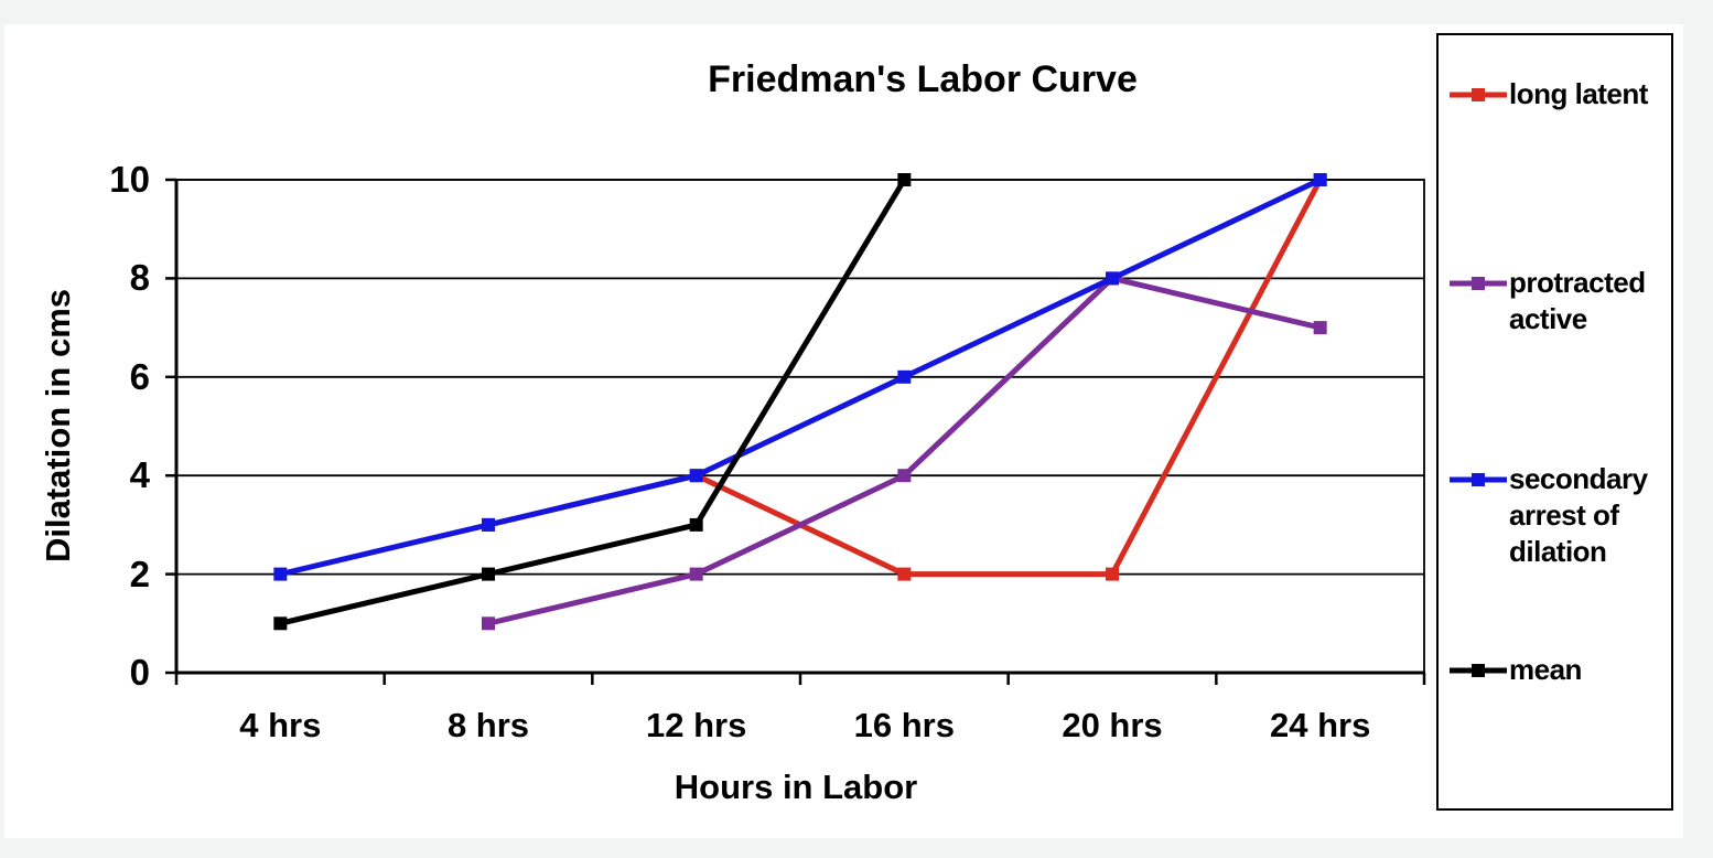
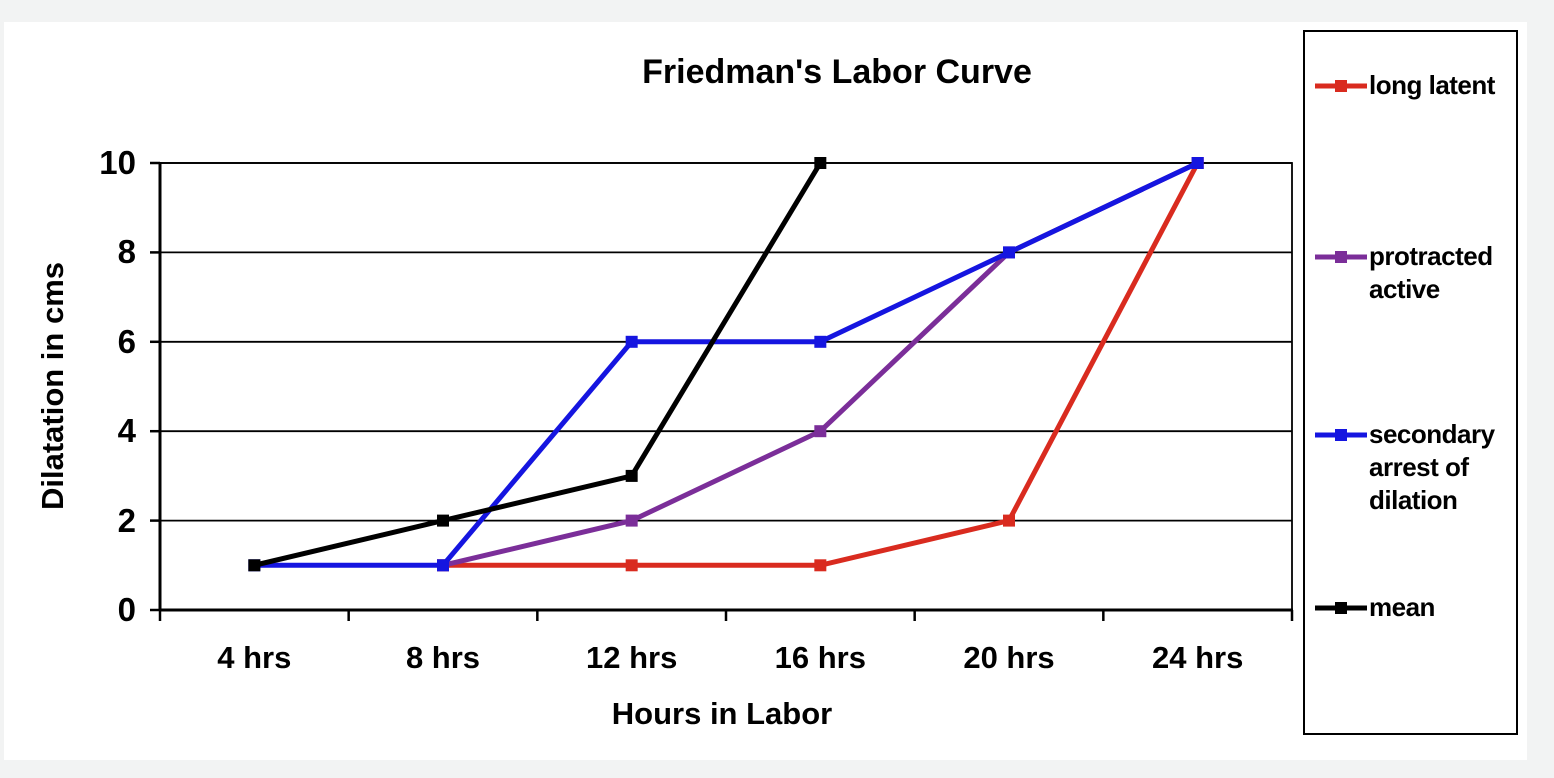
secondary arrest of dilation/4 hrs: 2 -> 1
long latent/8 hrs: 3 -> 1
secondary arrest of dilation/8 hrs: 3 -> 1
long latent/12 hrs: 4 -> 1
secondary arrest of dilation/12 hrs: 4 -> 6
long latent/16 hrs: 2 -> 1
protracted active/24 hrs: 7 -> 10
